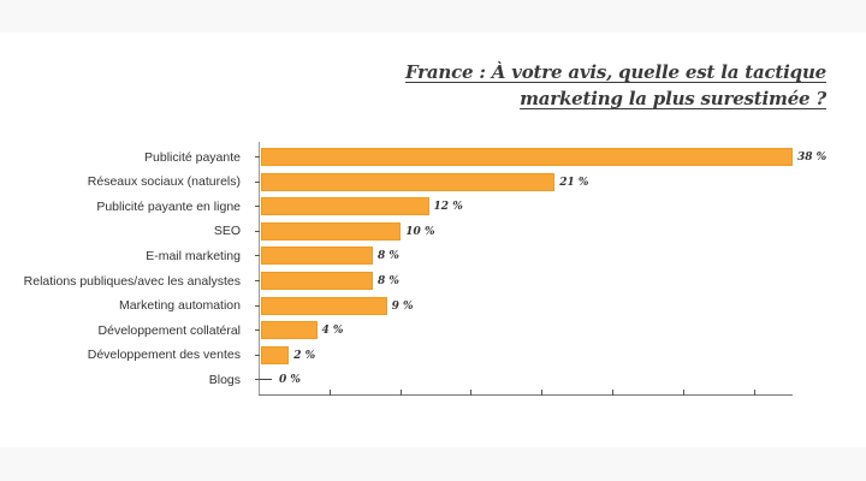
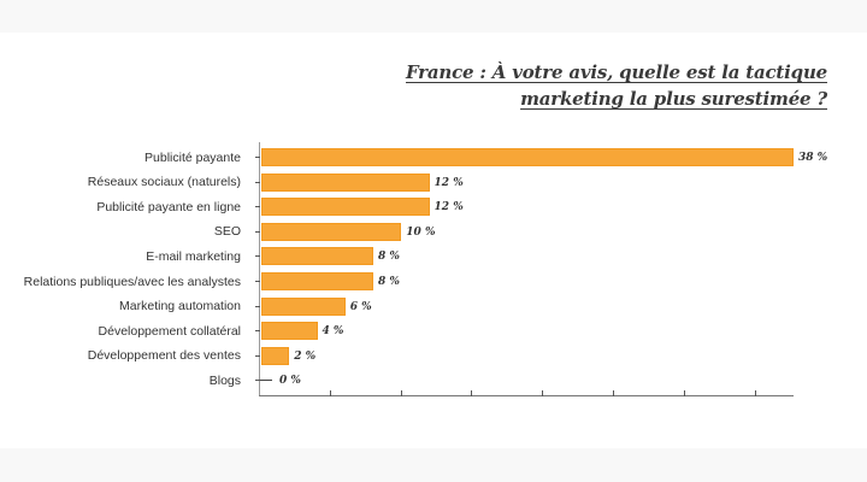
Réseaux sociaux (naturels): 21 -> 12
Marketing automation: 9 -> 6
